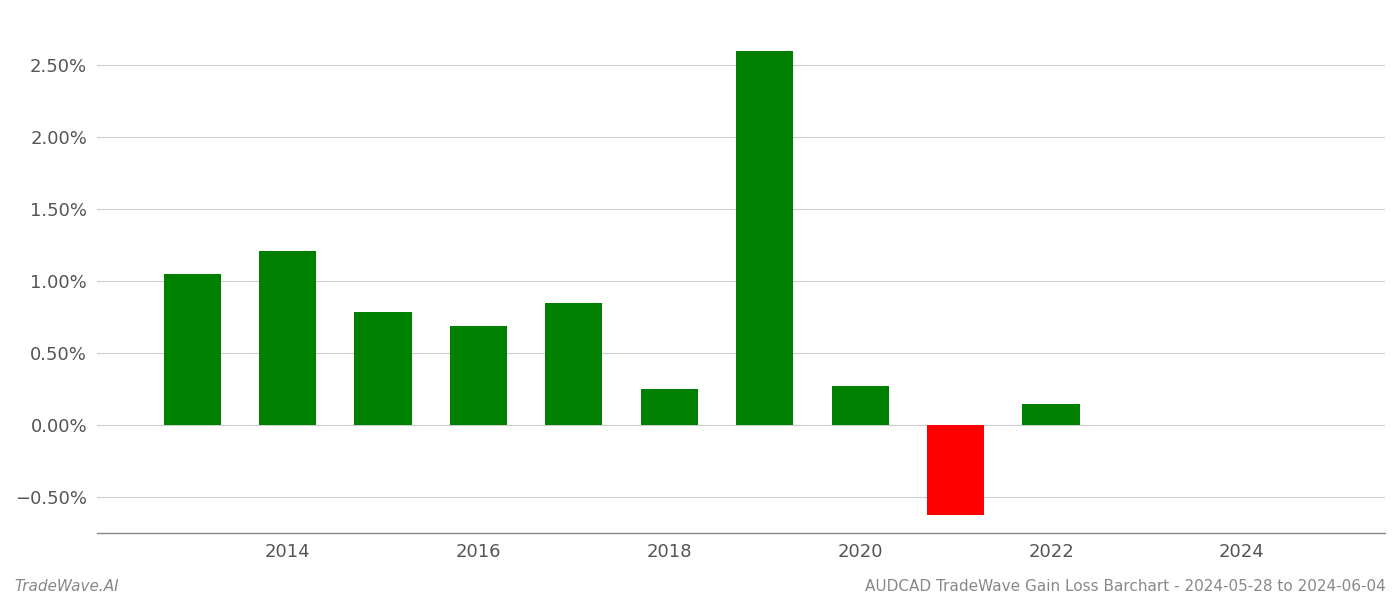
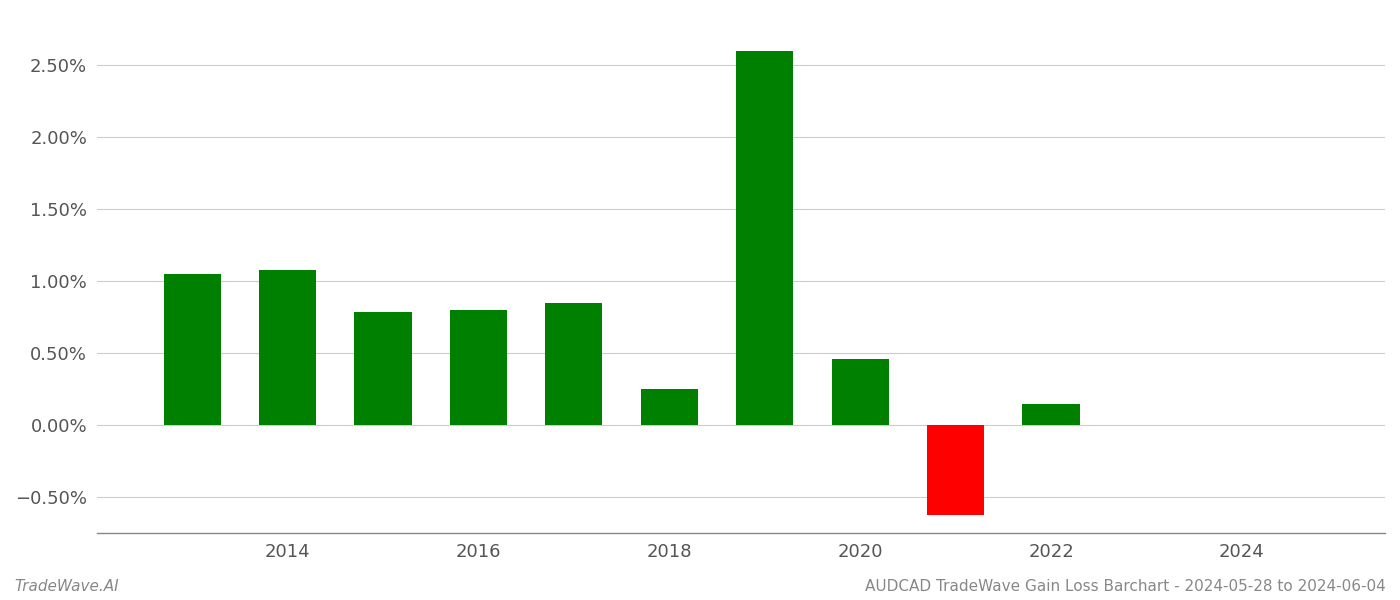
2014: 1.21% -> 1.08%
2016: 0.69% -> 0.80%
2020: 0.27% -> 0.46%
